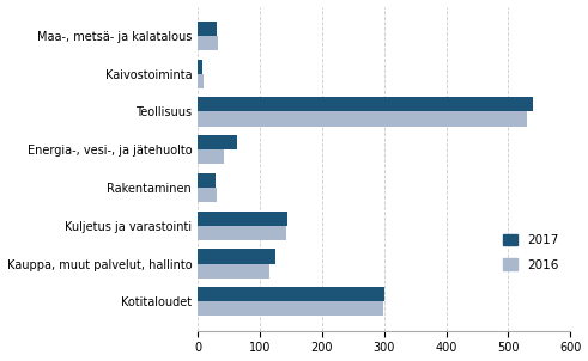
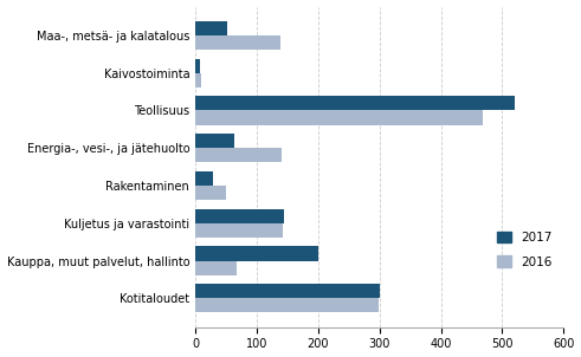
2017/Maa-, metsä- ja kalatalous: 30 -> 52
2016/Maa-, metsä- ja kalatalous: 33 -> 138
2017/Teollisuus: 540 -> 520
2016/Teollisuus: 530 -> 468
2016/Energia-, vesi-, ja jätehuolto: 43 -> 140
2016/Rakentaminen: 30 -> 50
2017/Kauppa, muut palvelut, hallinto: 125 -> 200
2016/Kauppa, muut palvelut, hallinto: 115 -> 68
